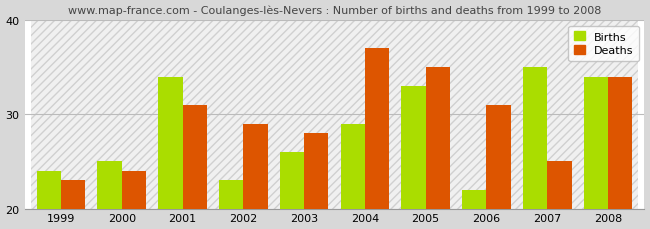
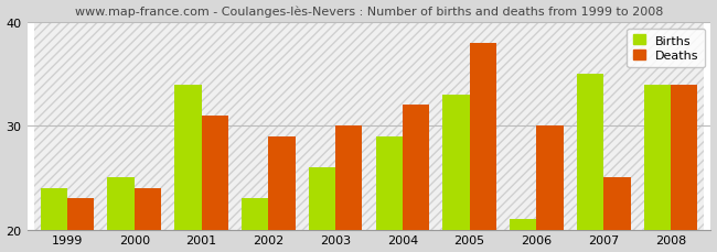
Deaths/2003: 28 -> 30
Deaths/2004: 37 -> 32
Deaths/2005: 35 -> 38
Births/2006: 22 -> 21
Deaths/2006: 31 -> 30
